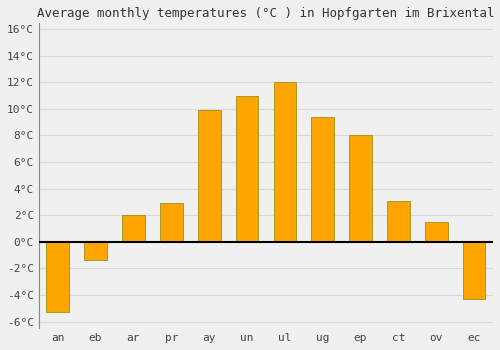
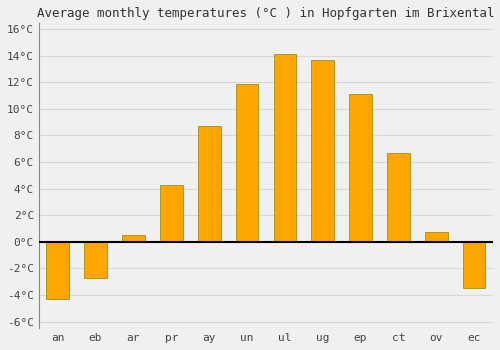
an: -5.3°C -> -4.3°C
eb: -1.4°C -> -2.7°C
ar: 2.0°C -> 0.5°C
pr: 2.9°C -> 4.3°C
ay: 9.9°C -> 8.7°C
un: 11.0°C -> 11.9°C
ul: 12.0°C -> 14.1°C
ug: 9.4°C -> 13.7°C
ep: 8.0°C -> 11.1°C
ct: 3.1°C -> 6.7°C
ov: 1.5°C -> 0.7°C
ec: -4.3°C -> -3.5°C
